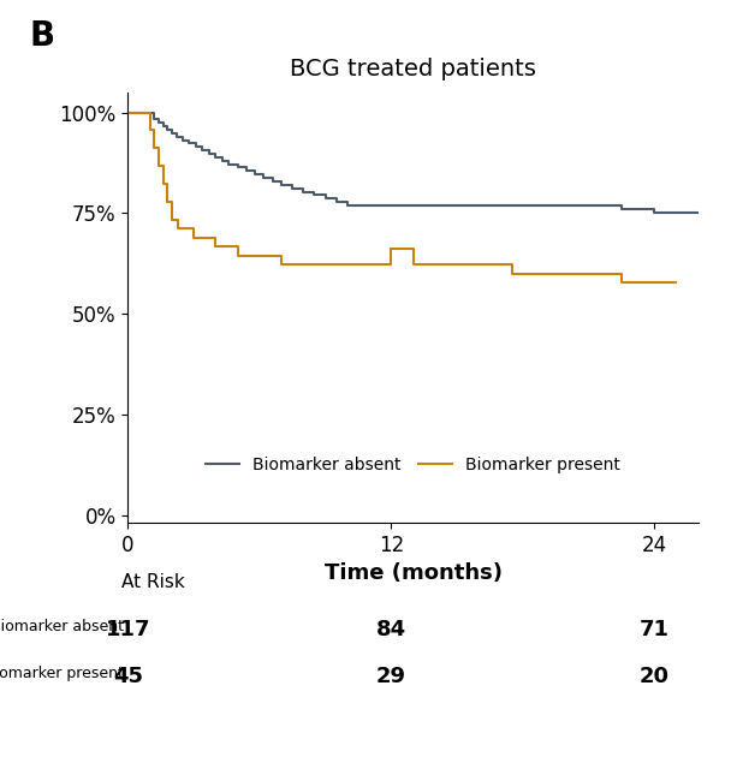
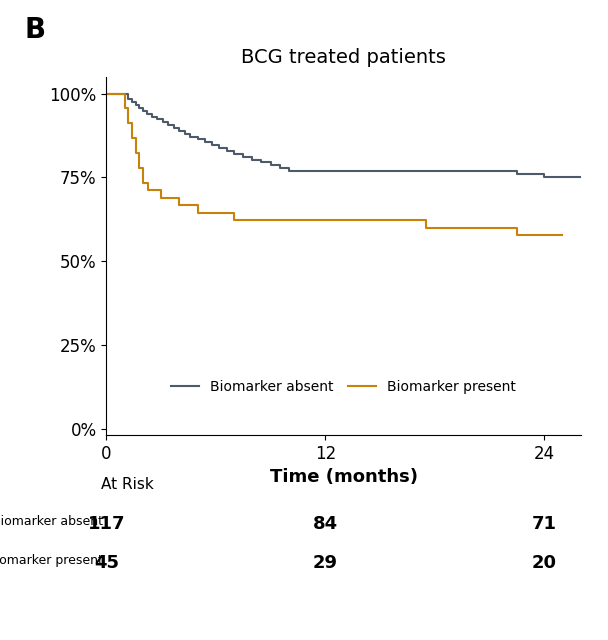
Biomarker present/12: 66.0% -> 62.2%
